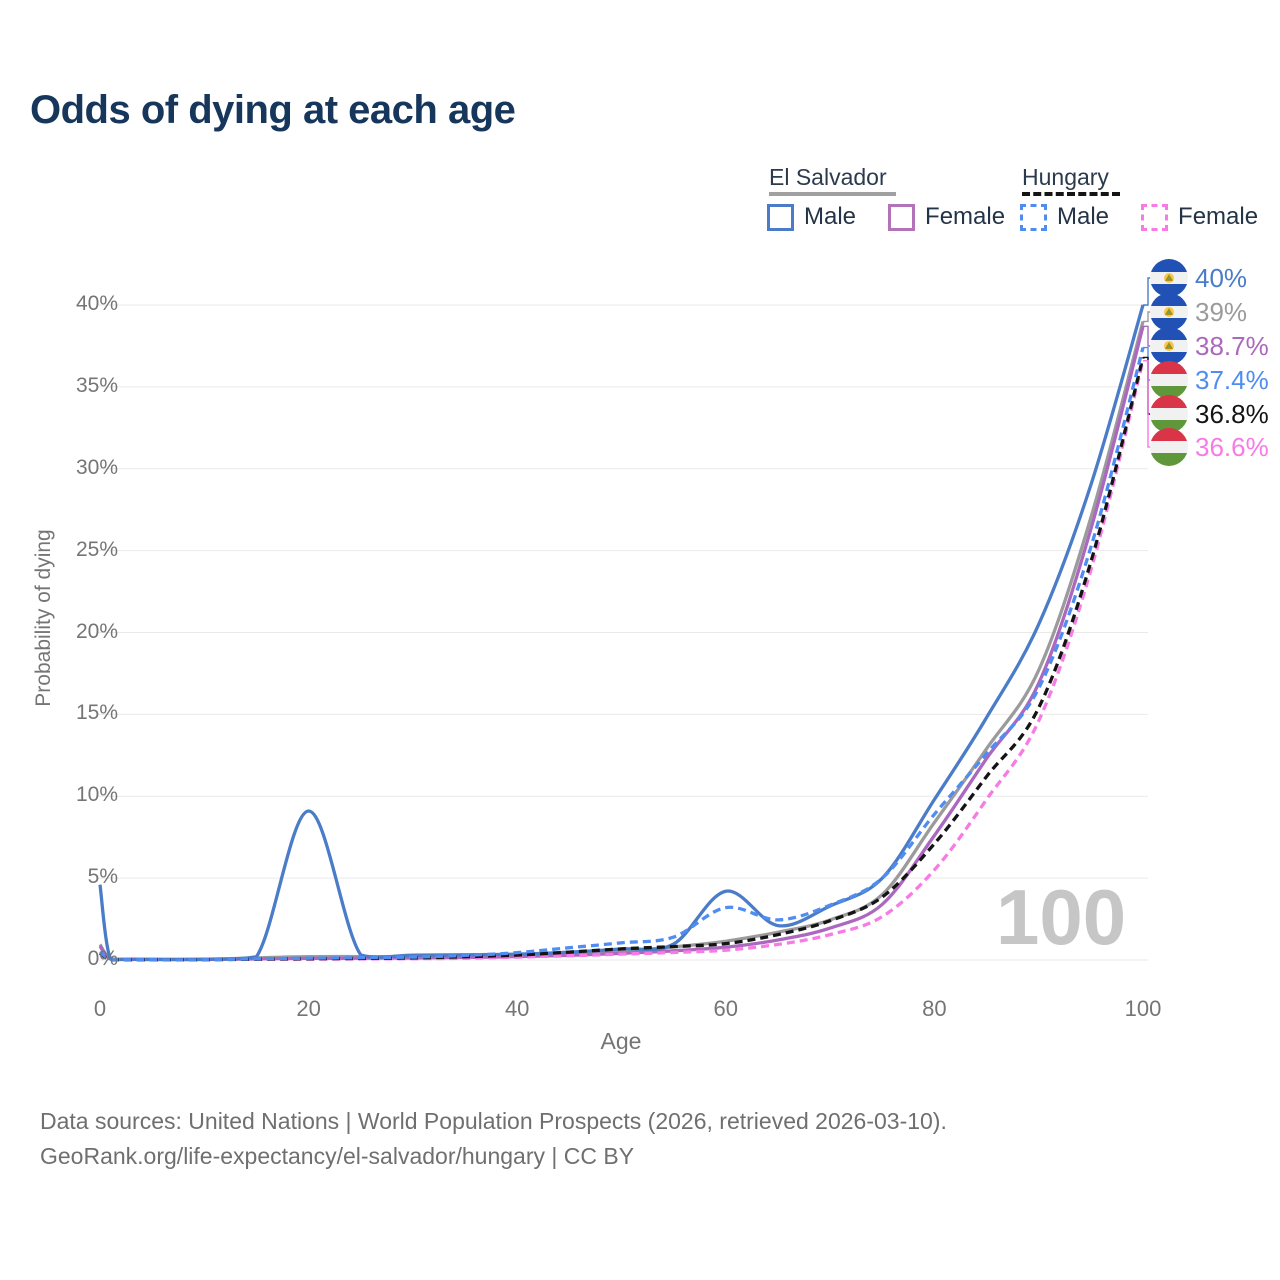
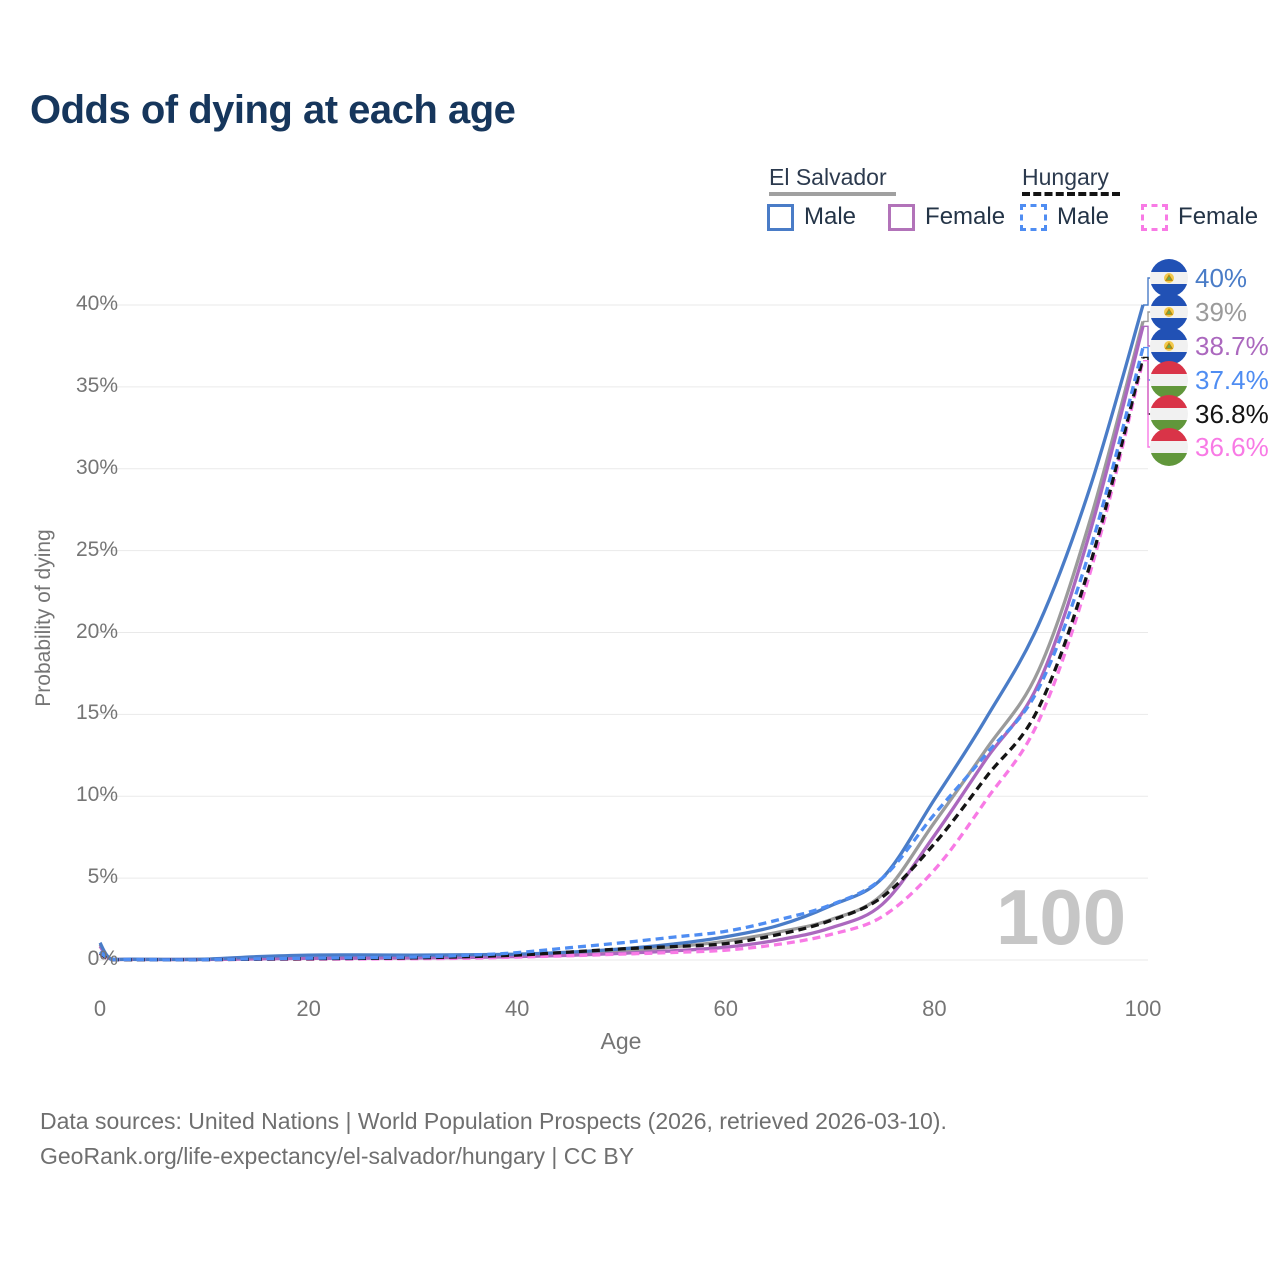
El Salvador Male/0: 4.6% -> 1.1%
El Salvador Male/20: 9.1% -> 0.3%
El Salvador Male/60: 4.2% -> 1.4%
Hungary Male/60: 3.2% -> 1.8%
